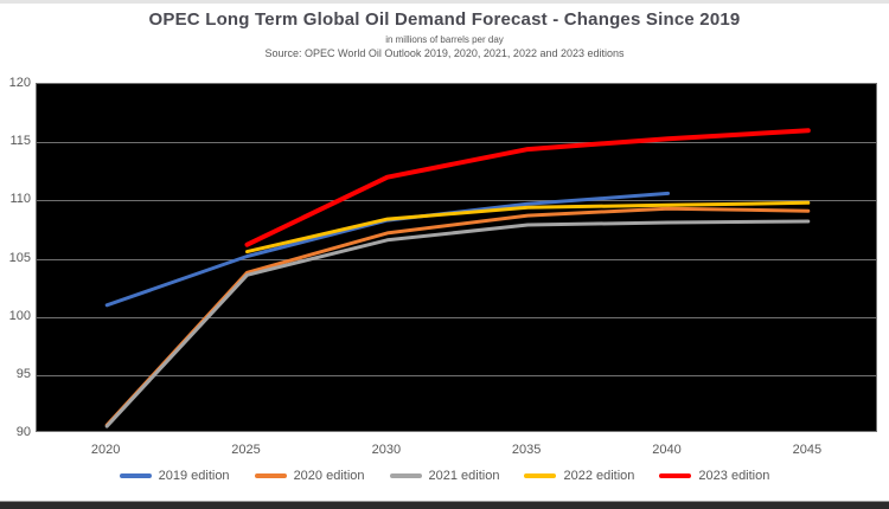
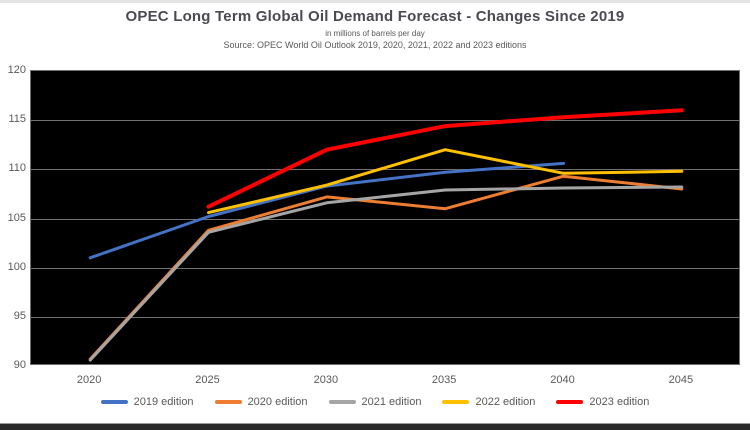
2020 edition/2035: 109 -> 106
2022 edition/2035: 109 -> 112
2020 edition/2045: 109 -> 108
